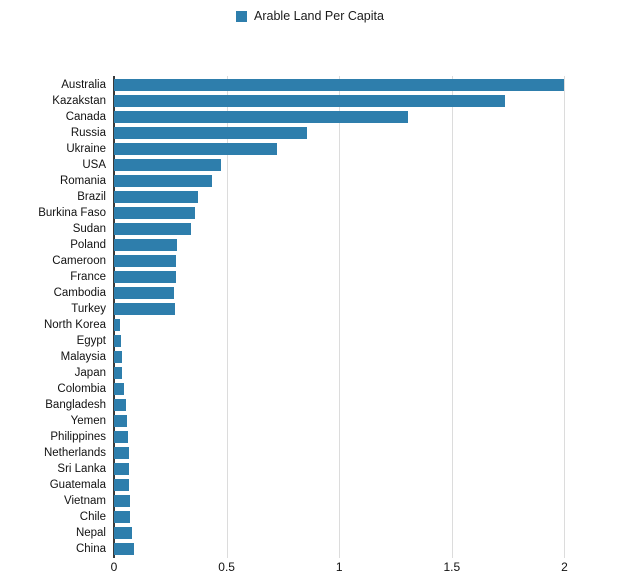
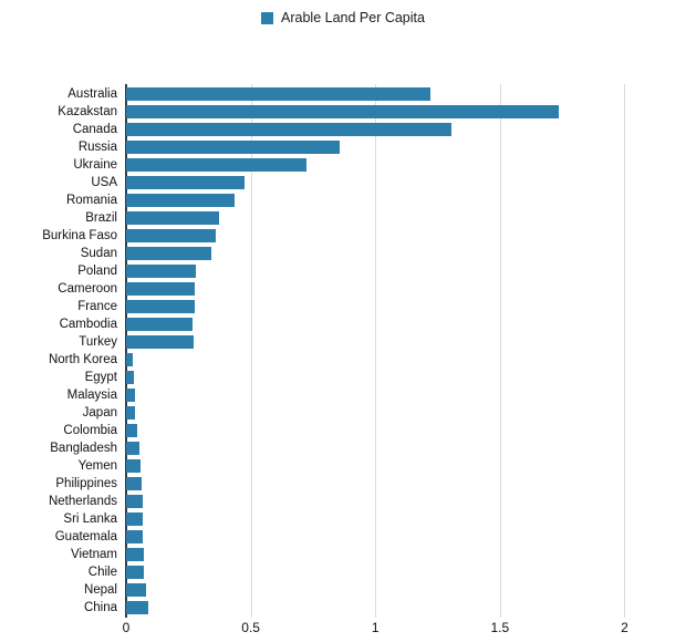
Australia: 2.00 -> 1.22
